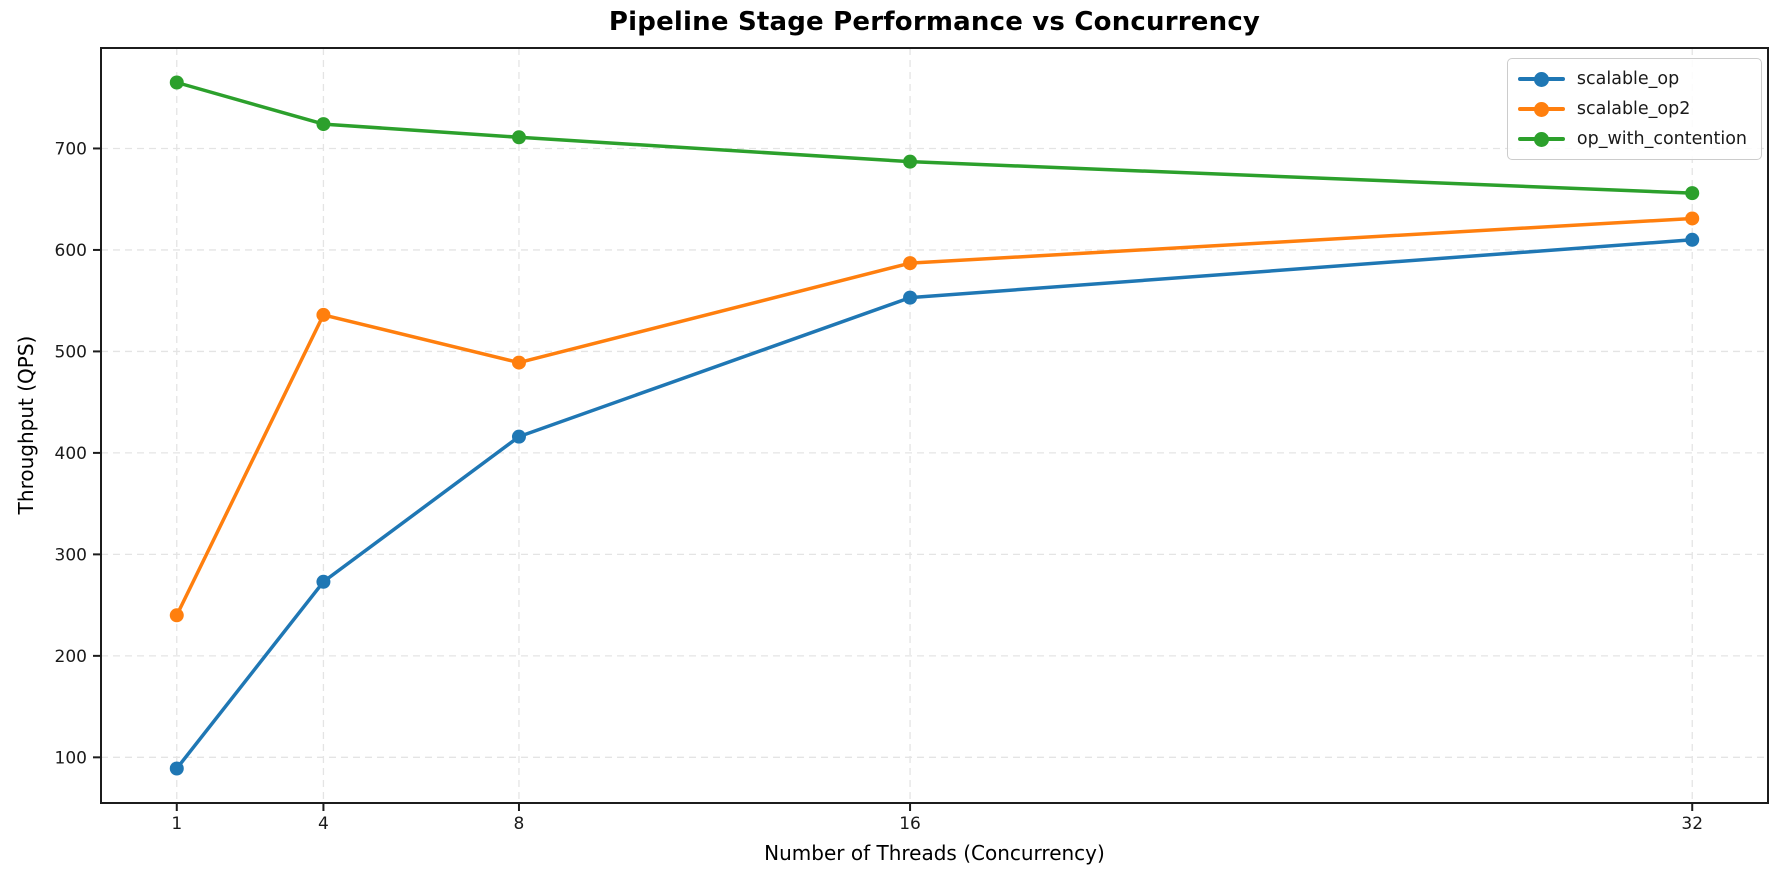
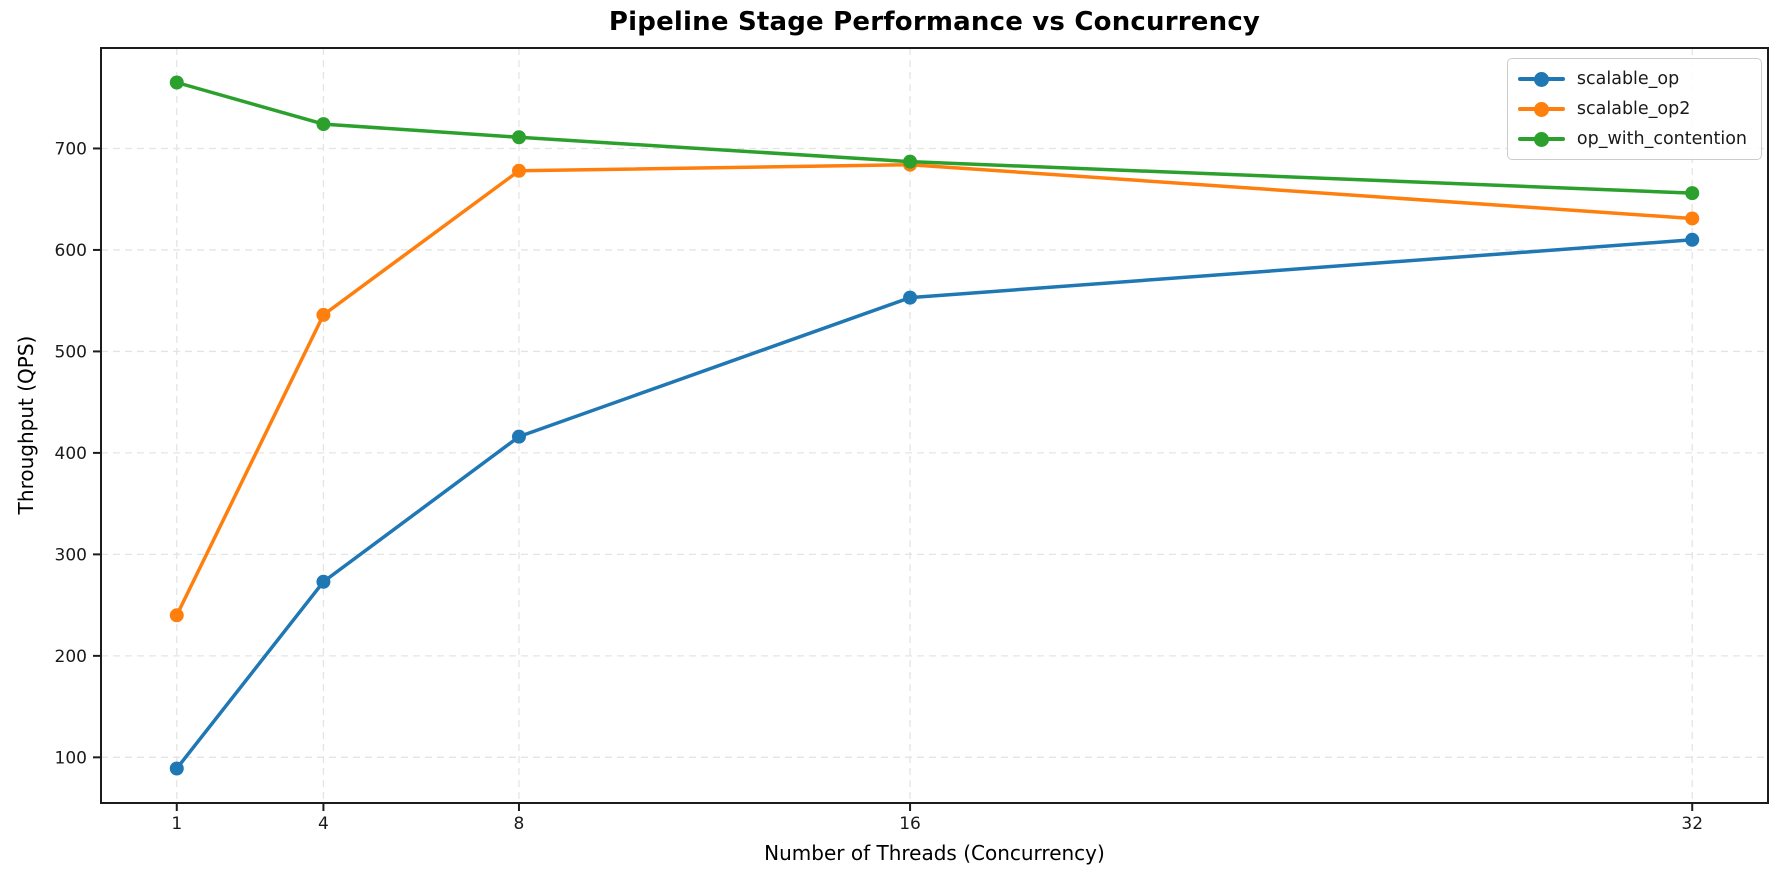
scalable_op2/8: 489 -> 678
scalable_op2/16: 587 -> 684
